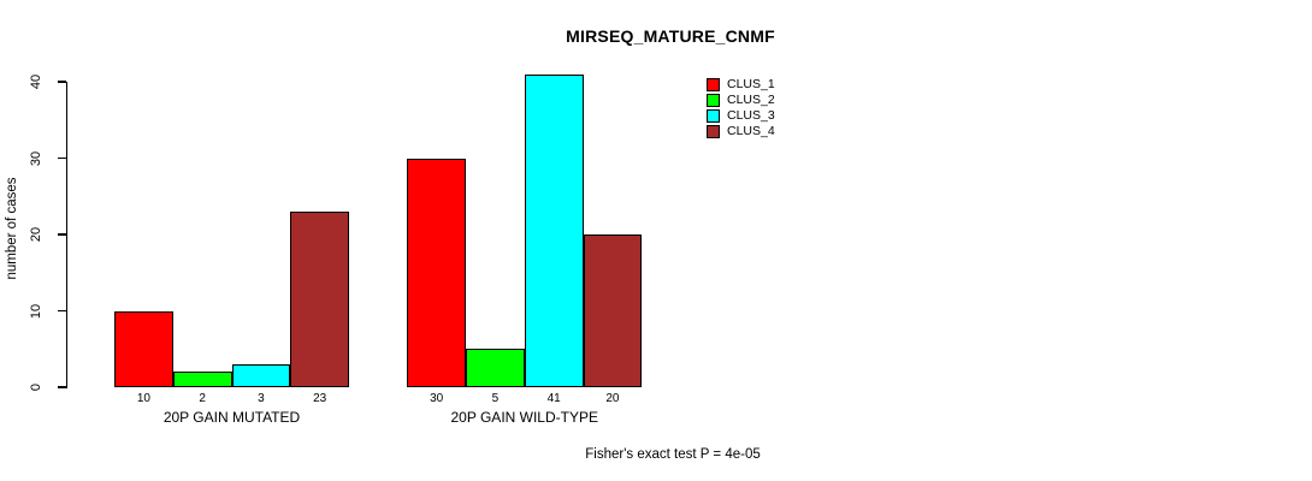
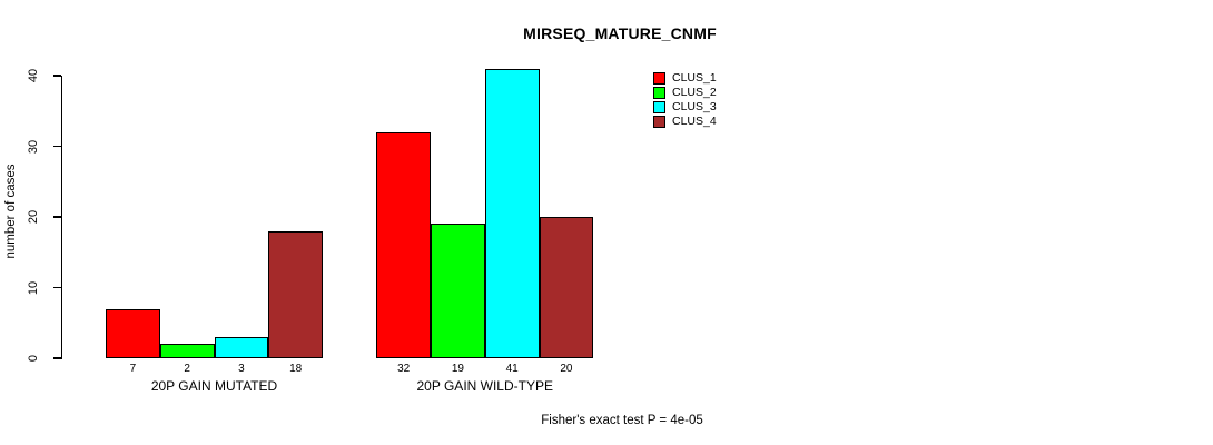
CLUS_1/20P GAIN MUTATED: 10 -> 7
CLUS_4/20P GAIN MUTATED: 23 -> 18
CLUS_1/20P GAIN WILD-TYPE: 30 -> 32
CLUS_2/20P GAIN WILD-TYPE: 5 -> 19
